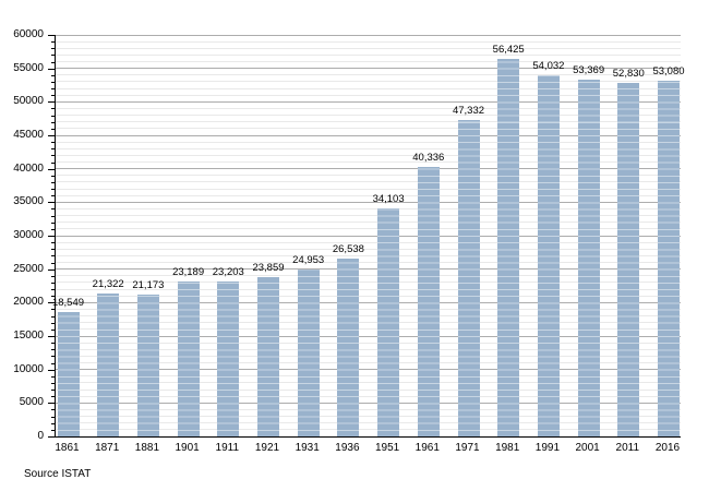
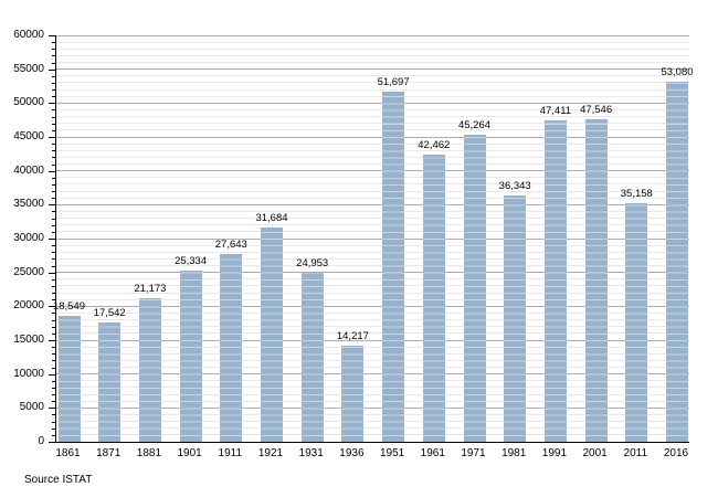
1871: 21,322 -> 17,542
1901: 23,189 -> 25,334
1911: 23,203 -> 27,643
1921: 23,859 -> 31,684
1936: 26,538 -> 14,217
1951: 34,103 -> 51,697
1961: 40,336 -> 42,462
1971: 47,332 -> 45,264
1981: 56,425 -> 36,343
1991: 54,032 -> 47,411
2001: 53,369 -> 47,546
2011: 52,830 -> 35,158
